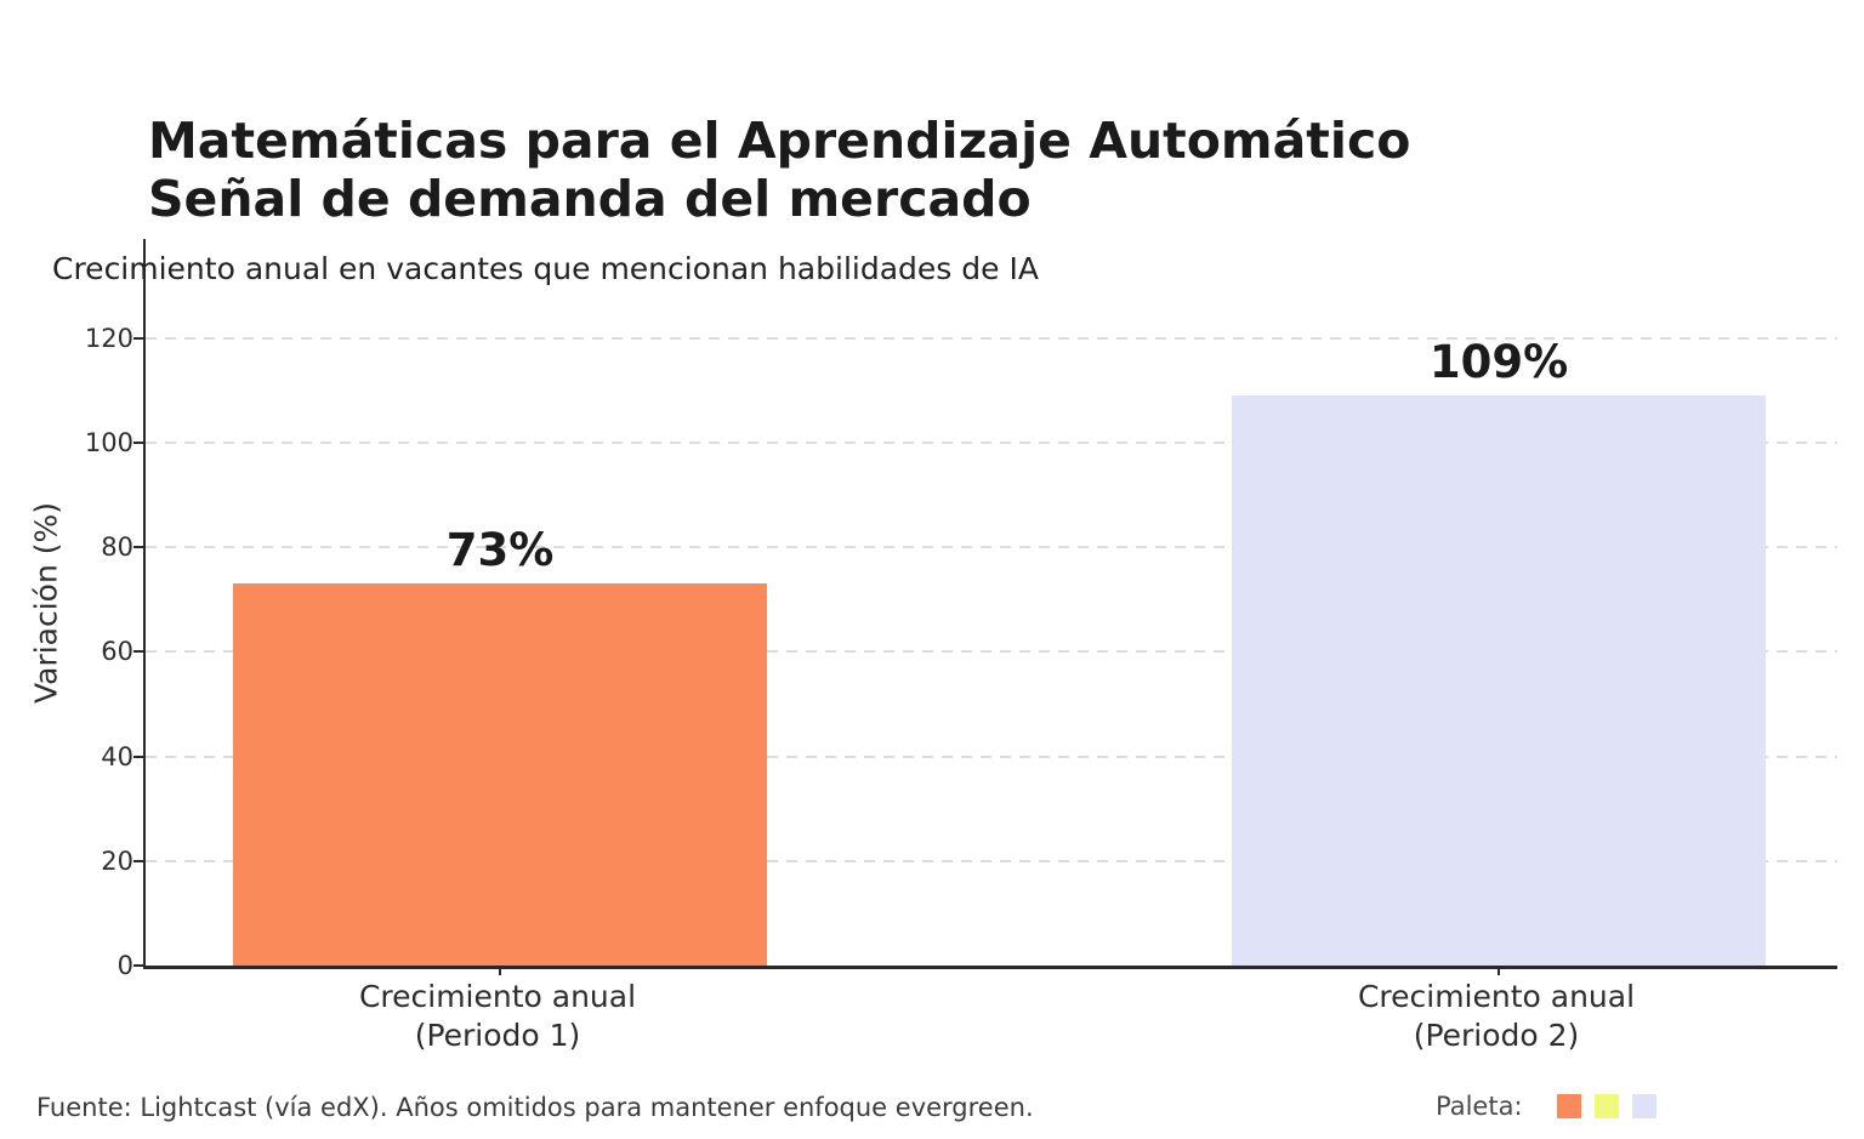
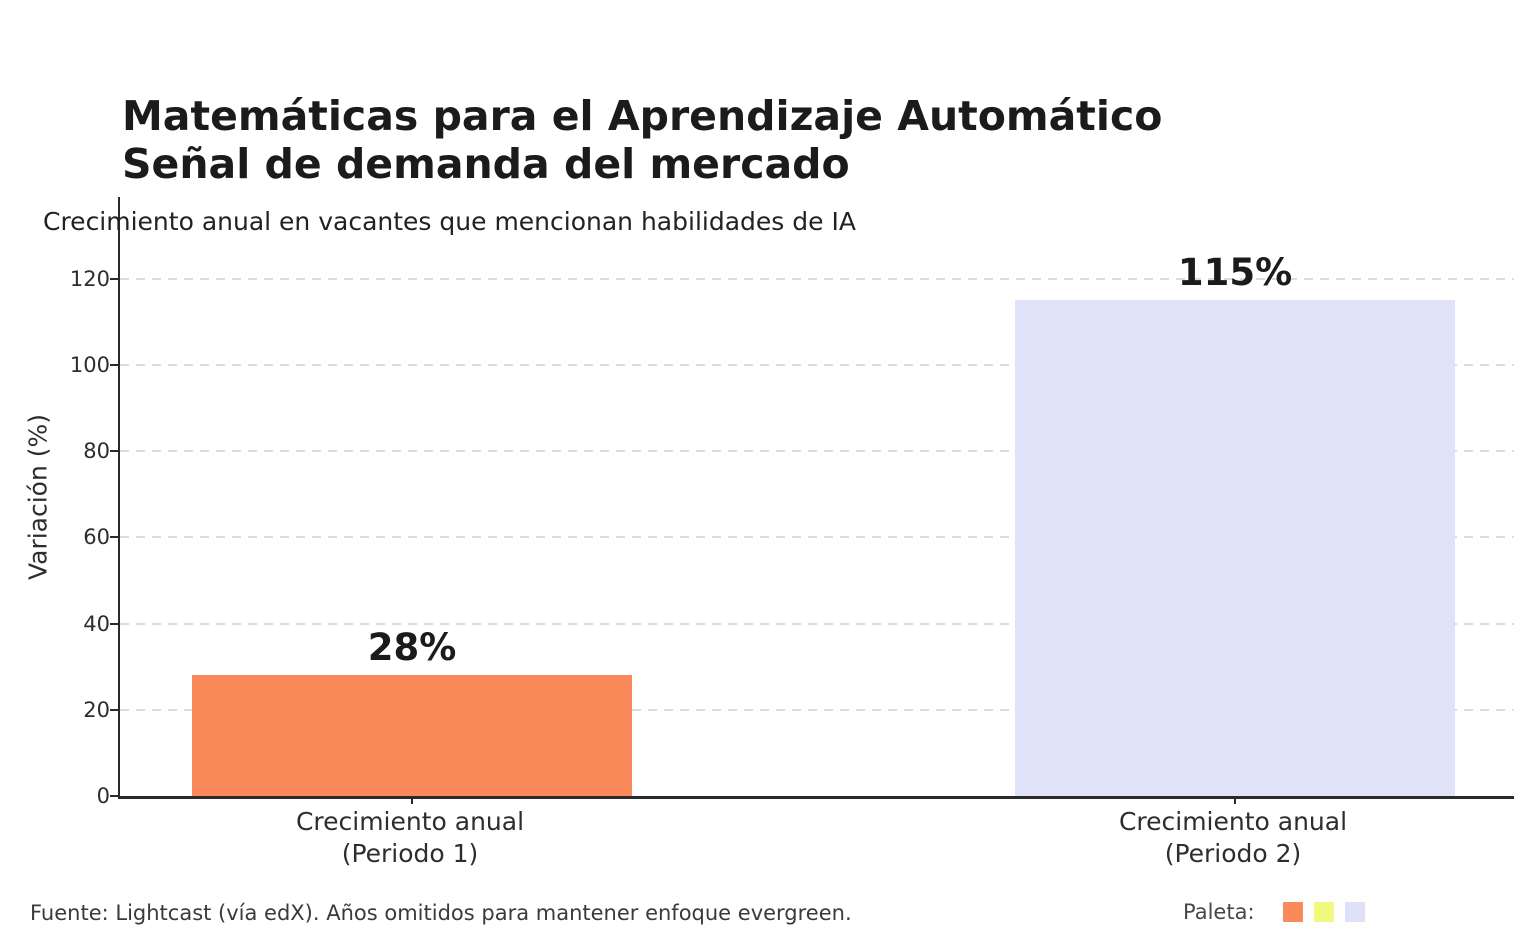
Crecimiento anual (Periodo 1): 73% -> 28%
Crecimiento anual (Periodo 2): 109% -> 115%
